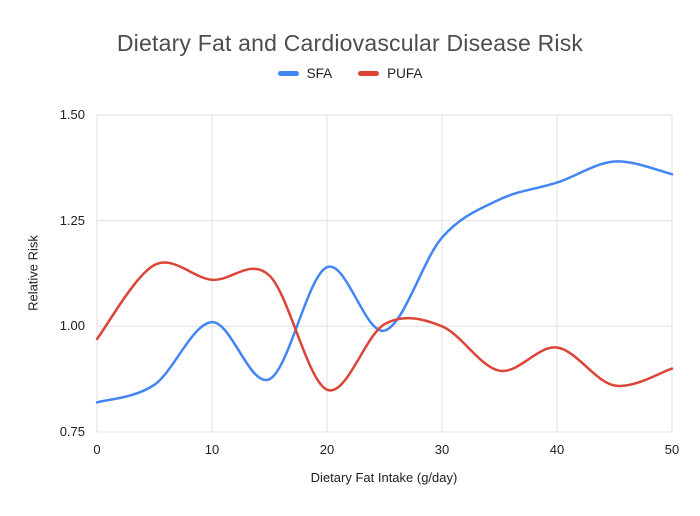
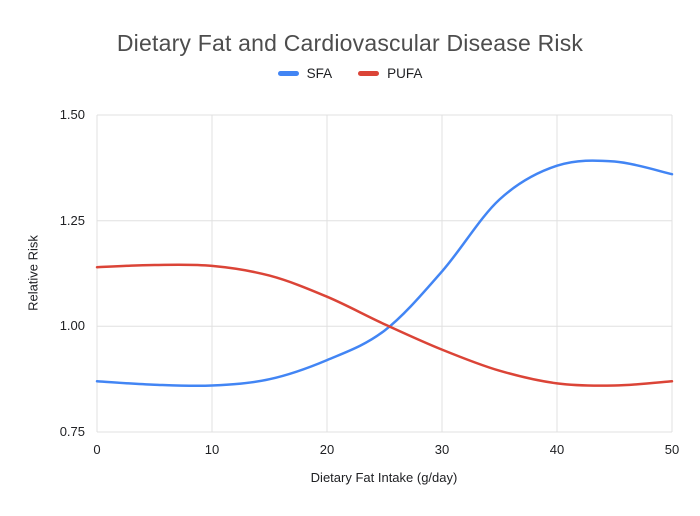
SFA/0: 0.82 -> 0.87
PUFA/0: 0.97 -> 1.14
SFA/10: 1.01 -> 0.86
PUFA/10: 1.11 -> 1.14
SFA/20: 1.14 -> 0.92
PUFA/20: 0.85 -> 1.07
SFA/30: 1.21 -> 1.13
PUFA/30: 1.00 -> 0.94
SFA/40: 1.34 -> 1.38
PUFA/40: 0.95 -> 0.86
PUFA/50: 0.90 -> 0.87
